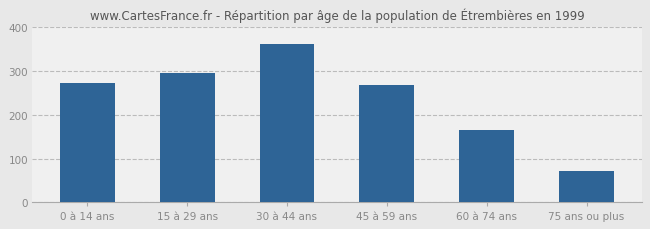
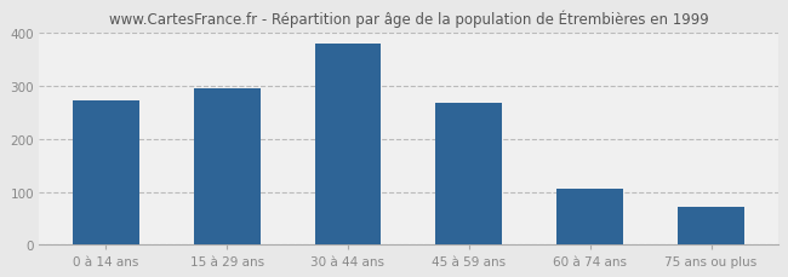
30 à 44 ans: 362 -> 380
60 à 74 ans: 166 -> 105
